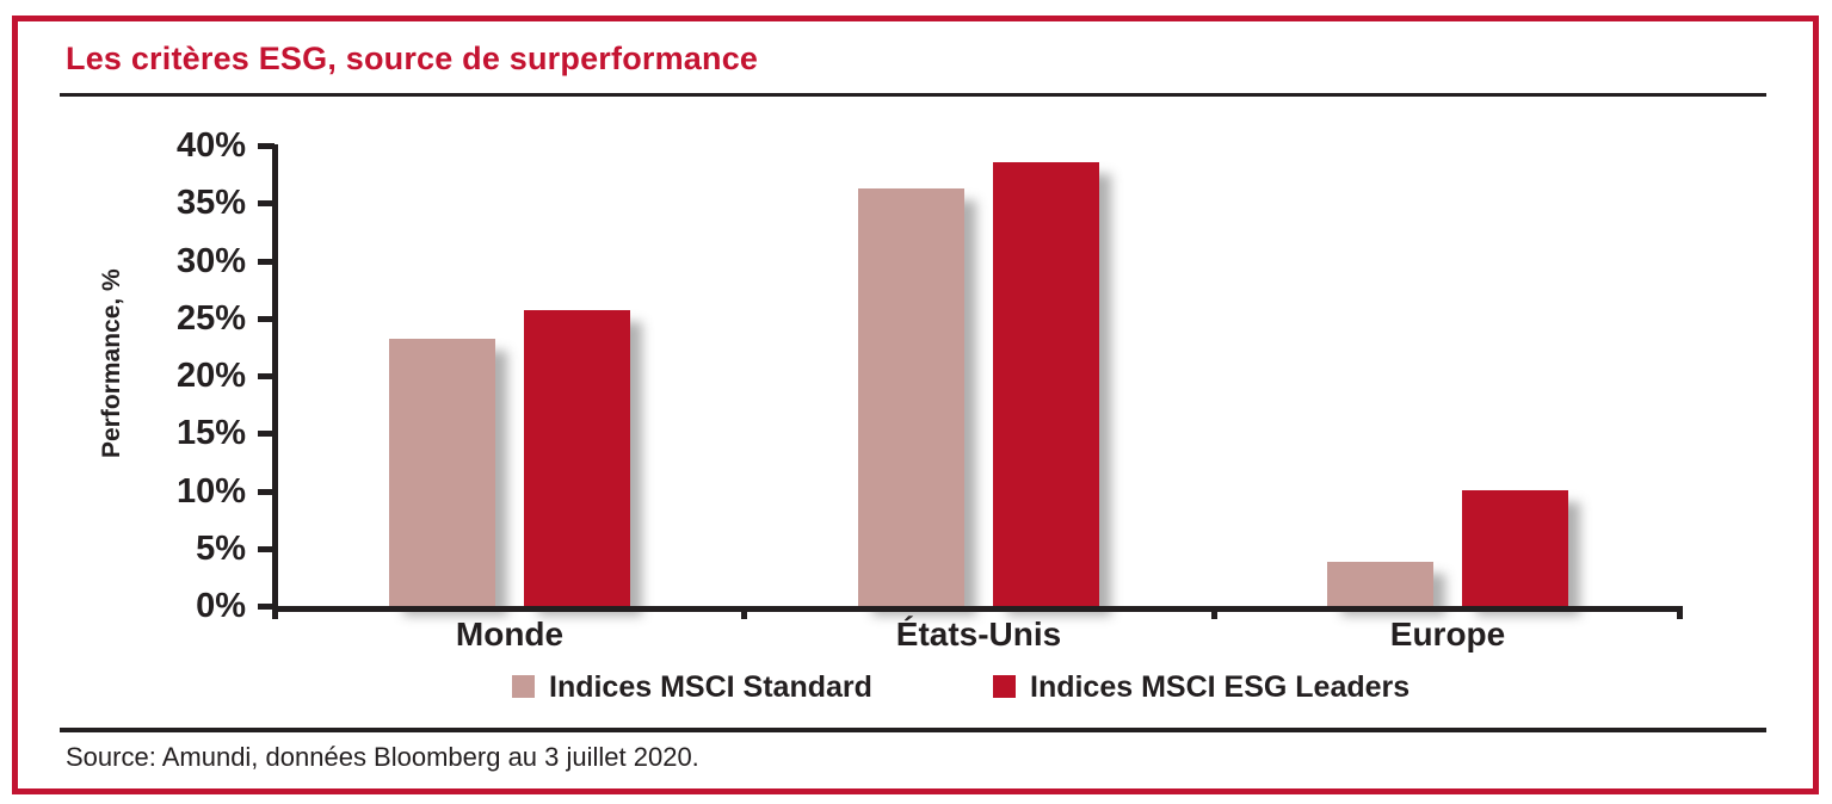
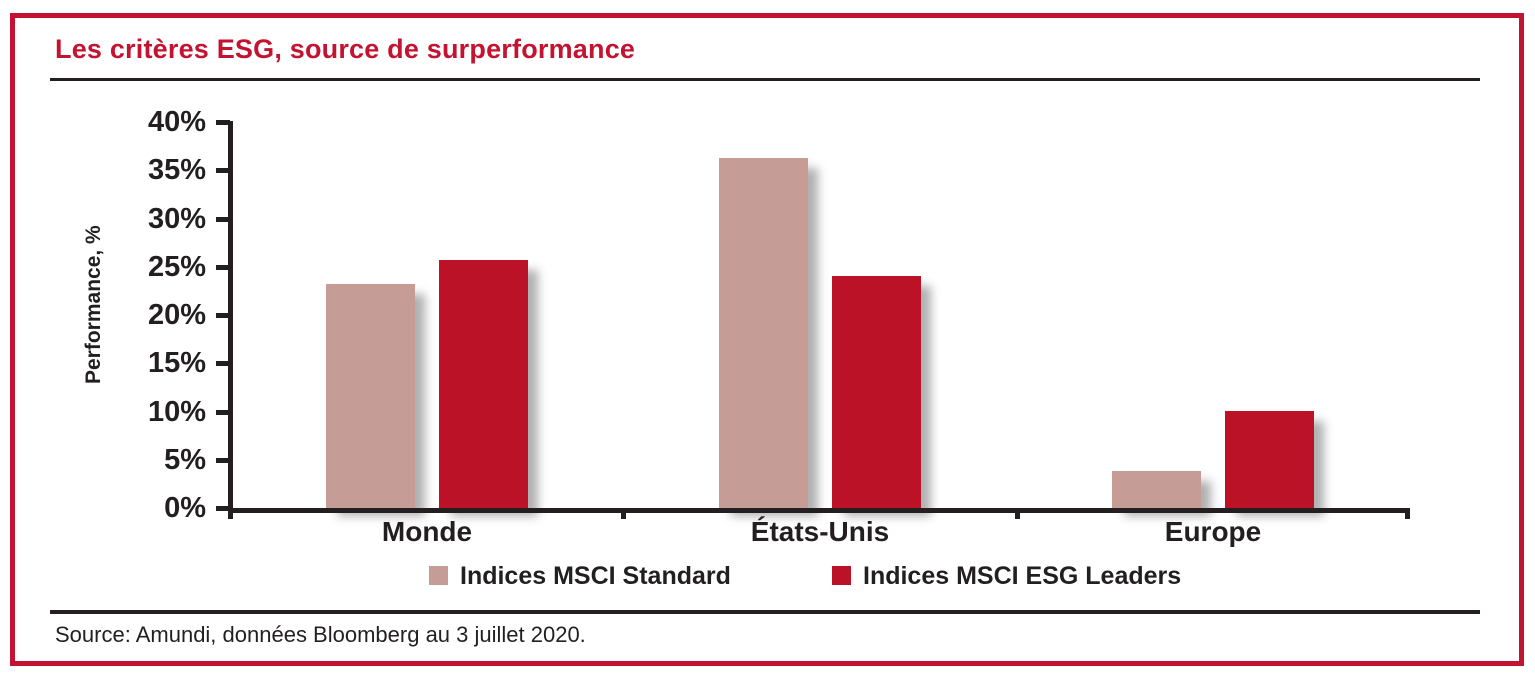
Indices MSCI ESG Leaders/États-Unis: 38% -> 24%
